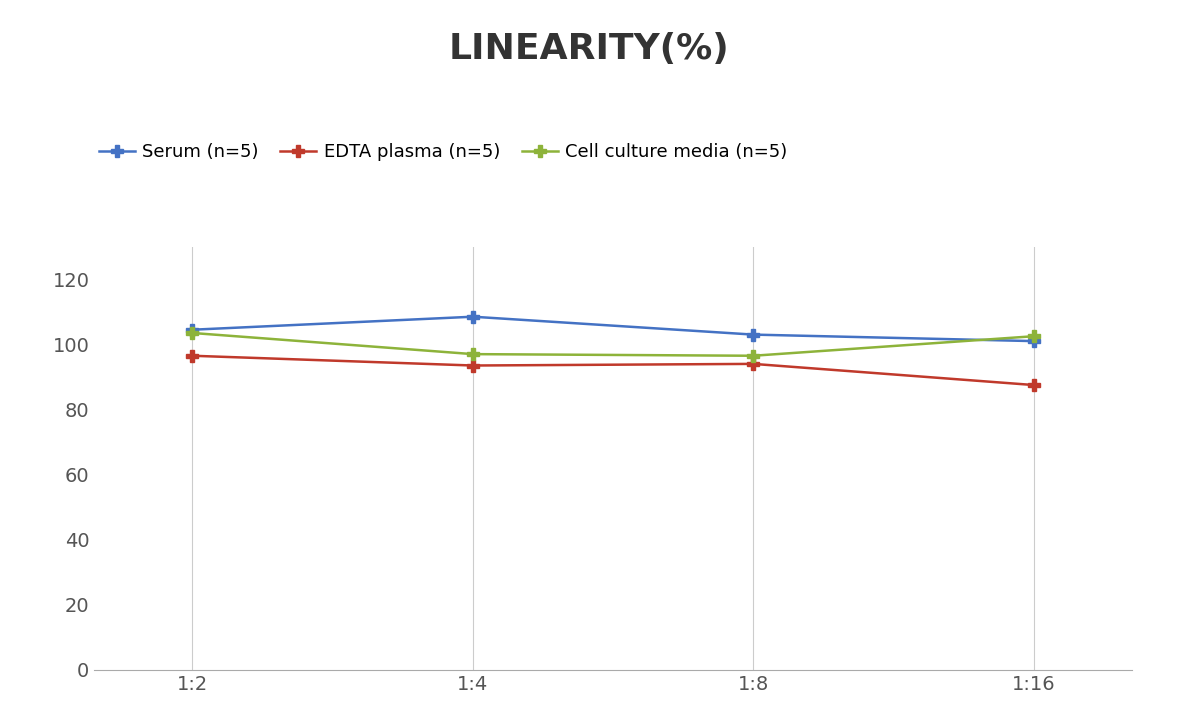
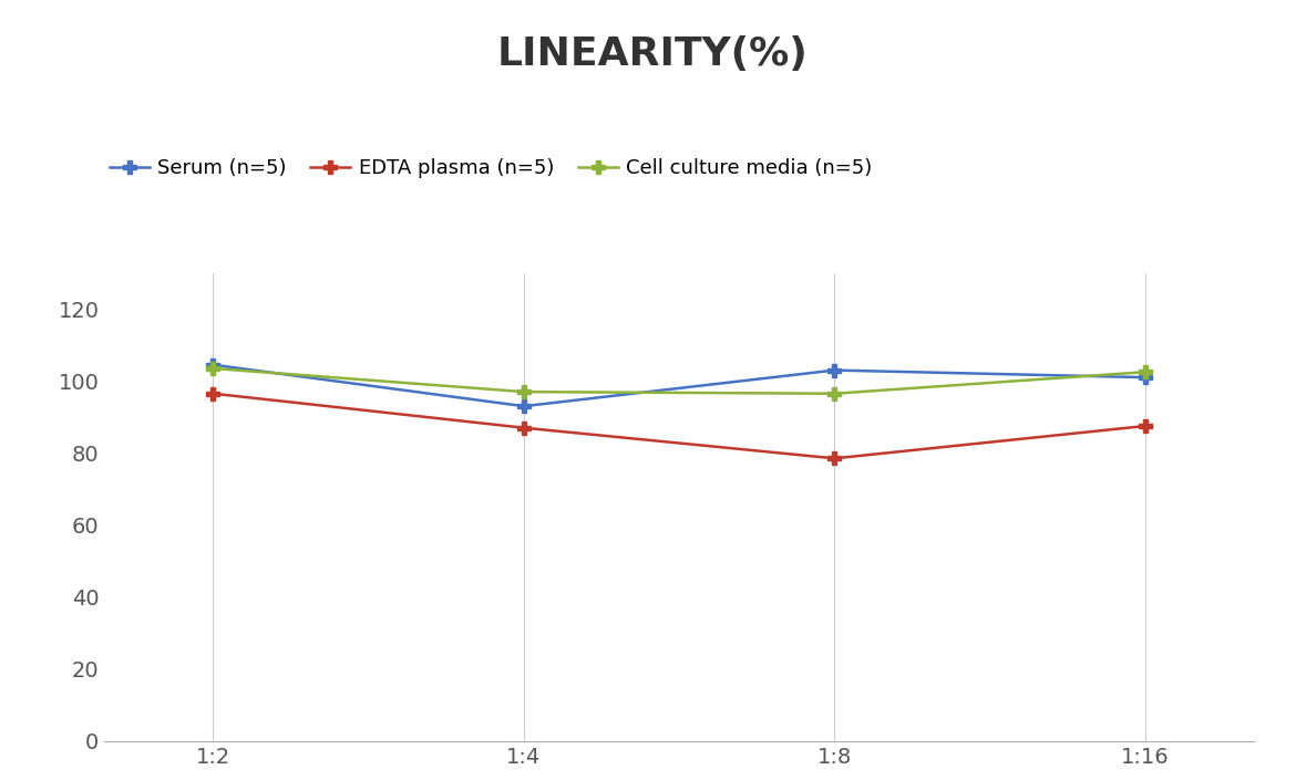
Serum (n=5)/1:4: 108.5 -> 93.0
EDTA plasma (n=5)/1:4: 93.5 -> 87.0
EDTA plasma (n=5)/1:8: 94.0 -> 78.5
